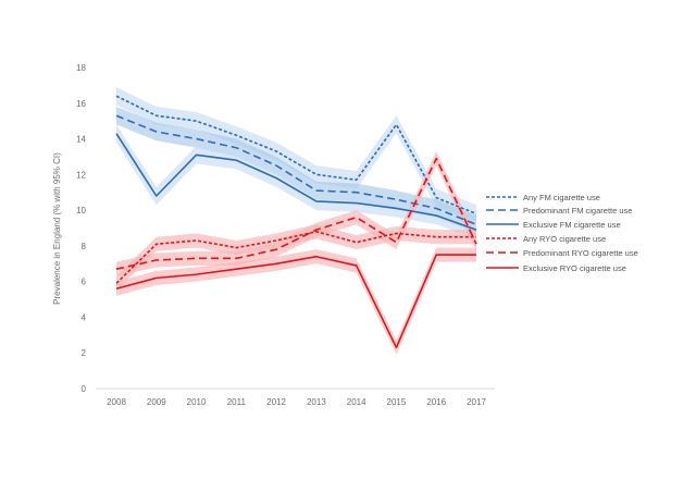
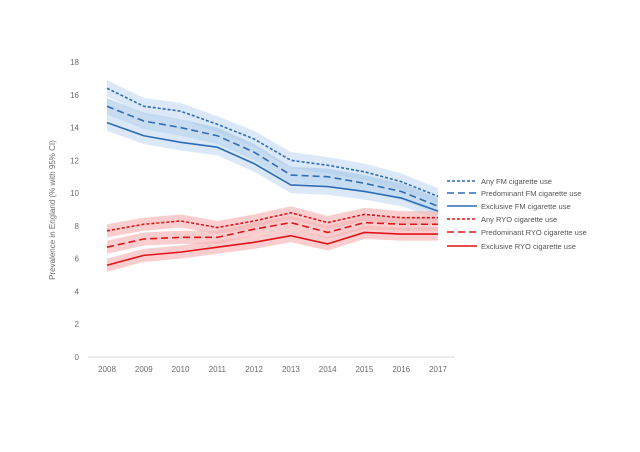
Any RYO cigarette use/2008: 5.9 -> 7.7
Exclusive FM cigarette use/2009: 10.8 -> 13.5
Predominant RYO cigarette use/2013: 8.9 -> 8.2
Predominant RYO cigarette use/2014: 9.6 -> 7.6
Any FM cigarette use/2015: 14.8 -> 11.3
Exclusive RYO cigarette use/2015: 2.3 -> 7.6
Predominant RYO cigarette use/2016: 12.9 -> 8.1
